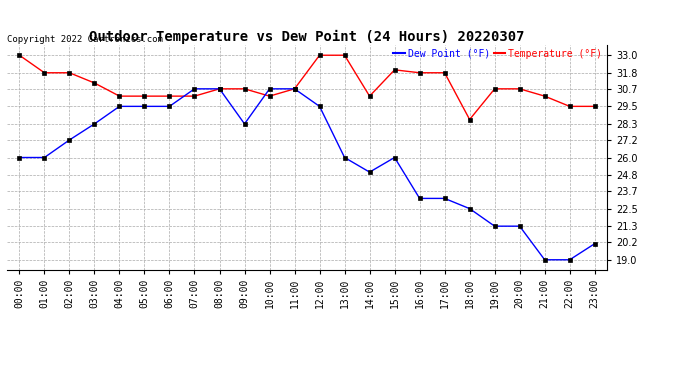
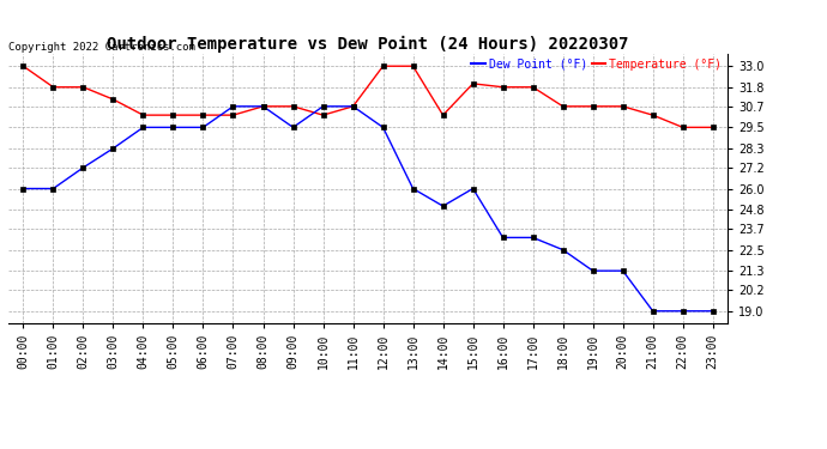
Dew Point (°F)/09:00: 28.3 -> 29.5
Temperature (°F)/18:00: 28.6 -> 30.7
Dew Point (°F)/23:00: 20.1 -> 19.0
